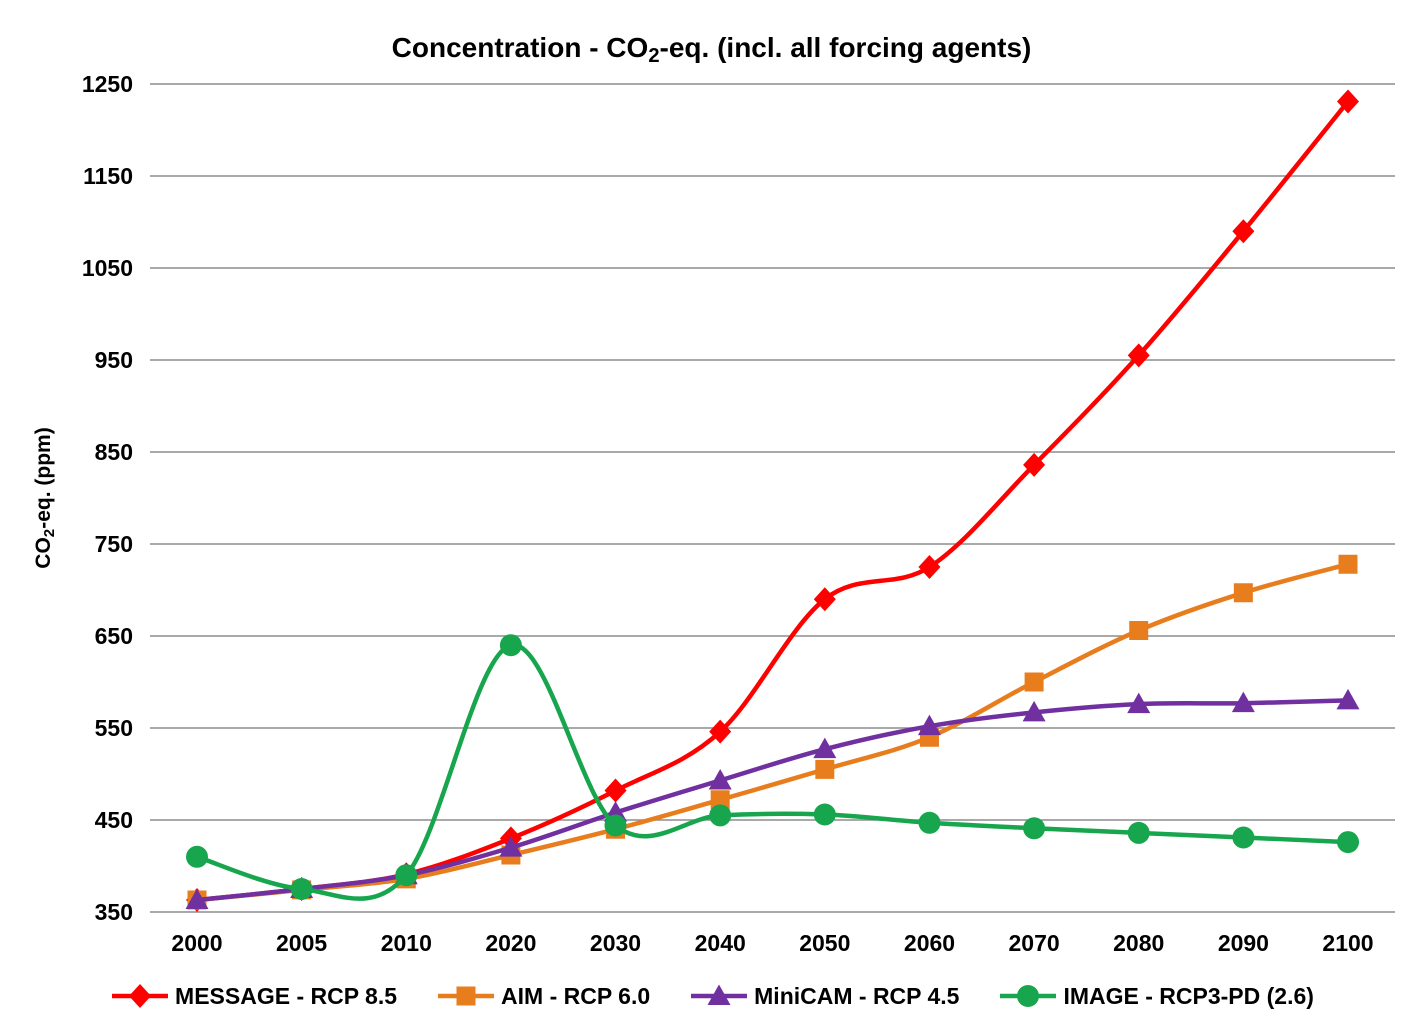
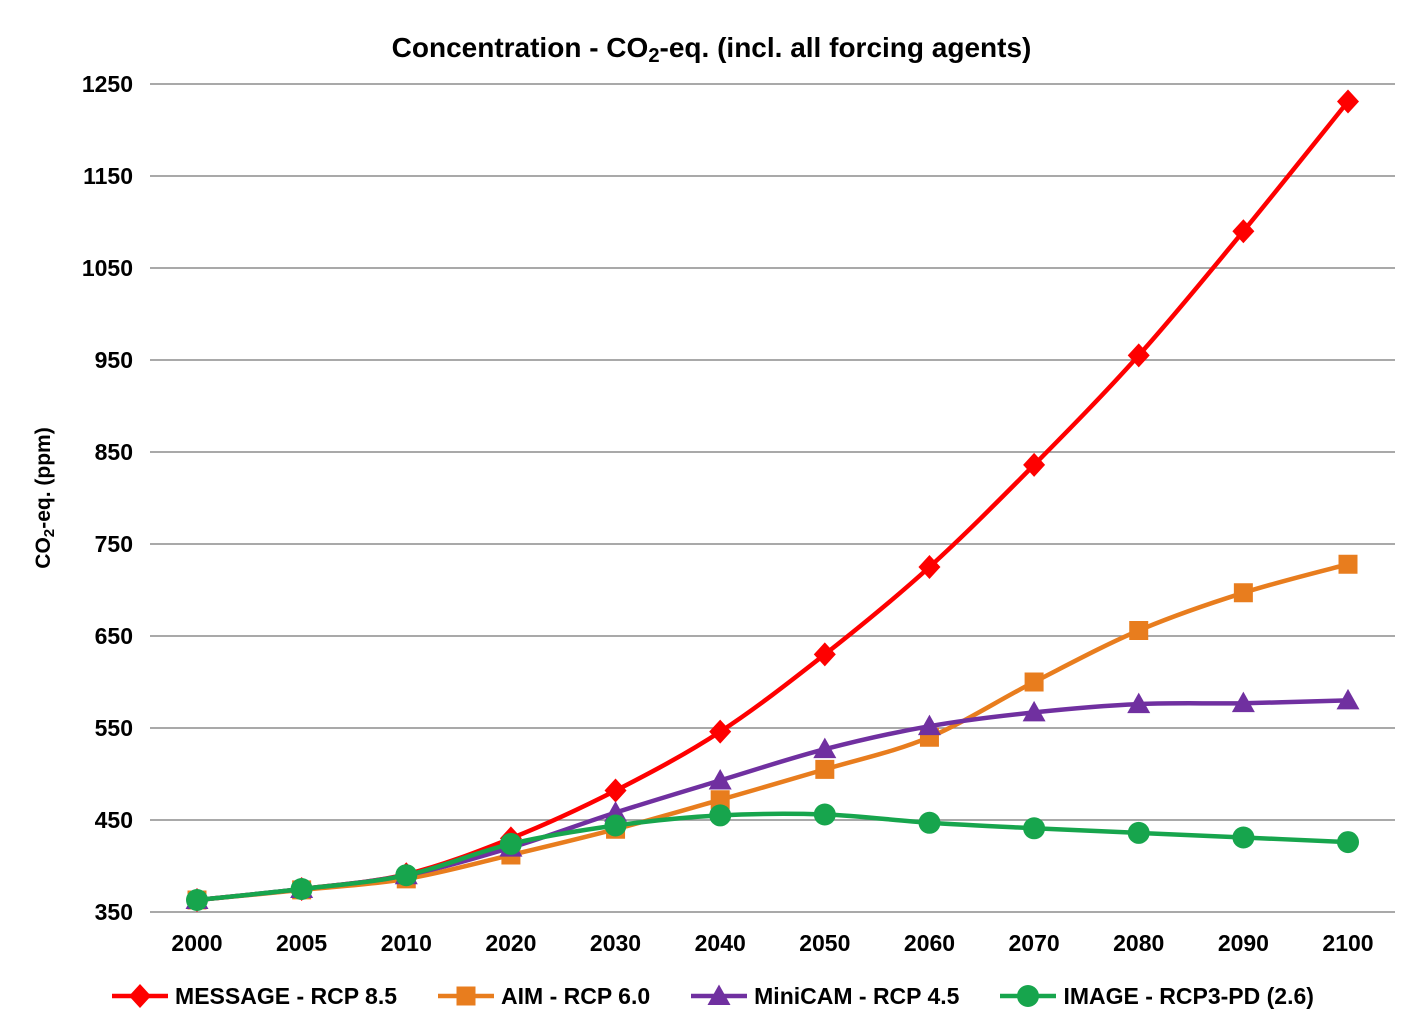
IMAGE - RCP3-PD (2.6)/2000: 410 -> 360
IMAGE - RCP3-PD (2.6)/2020: 640 -> 420
MESSAGE - RCP 8.5/2050: 690 -> 630
